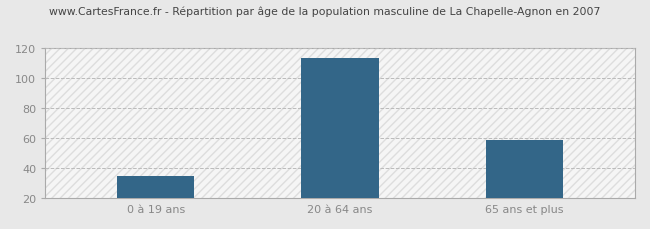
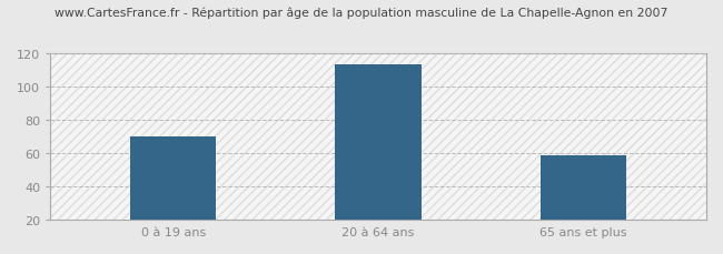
0 à 19 ans: 35 -> 70
